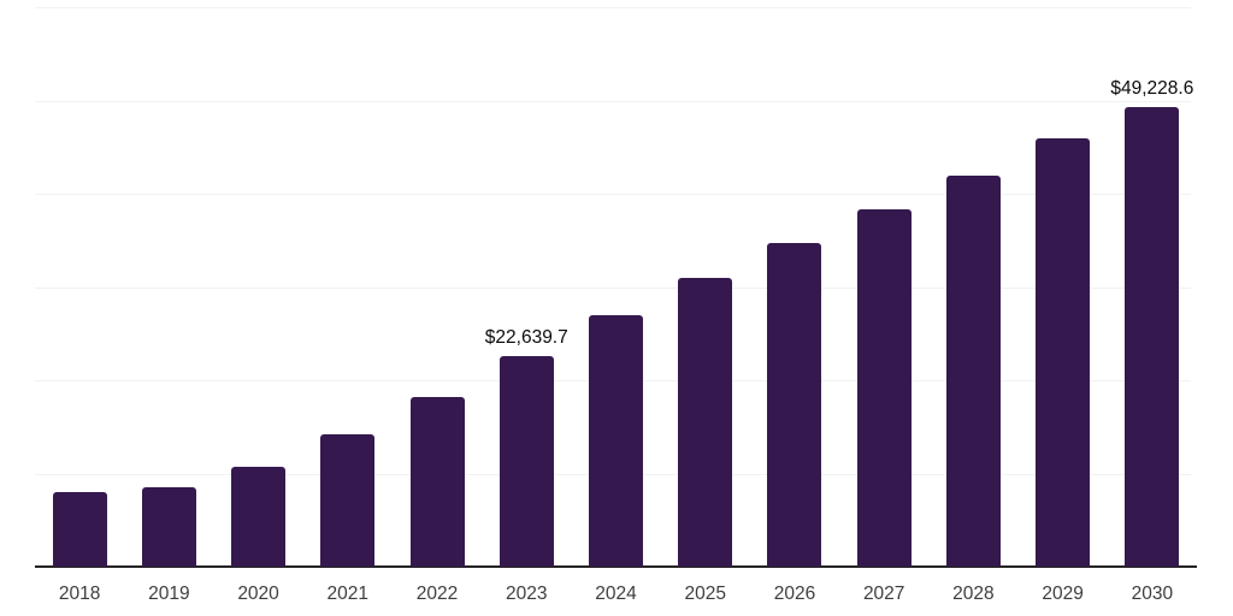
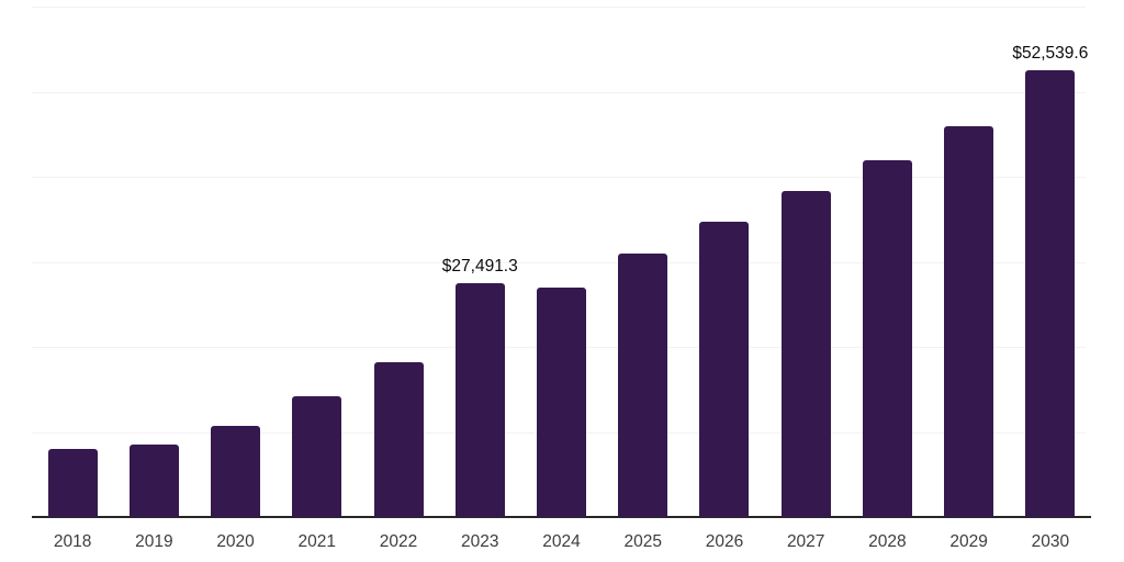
2023: $22,639.7 -> $27,491.3
2030: $49,228.6 -> $52,539.6
